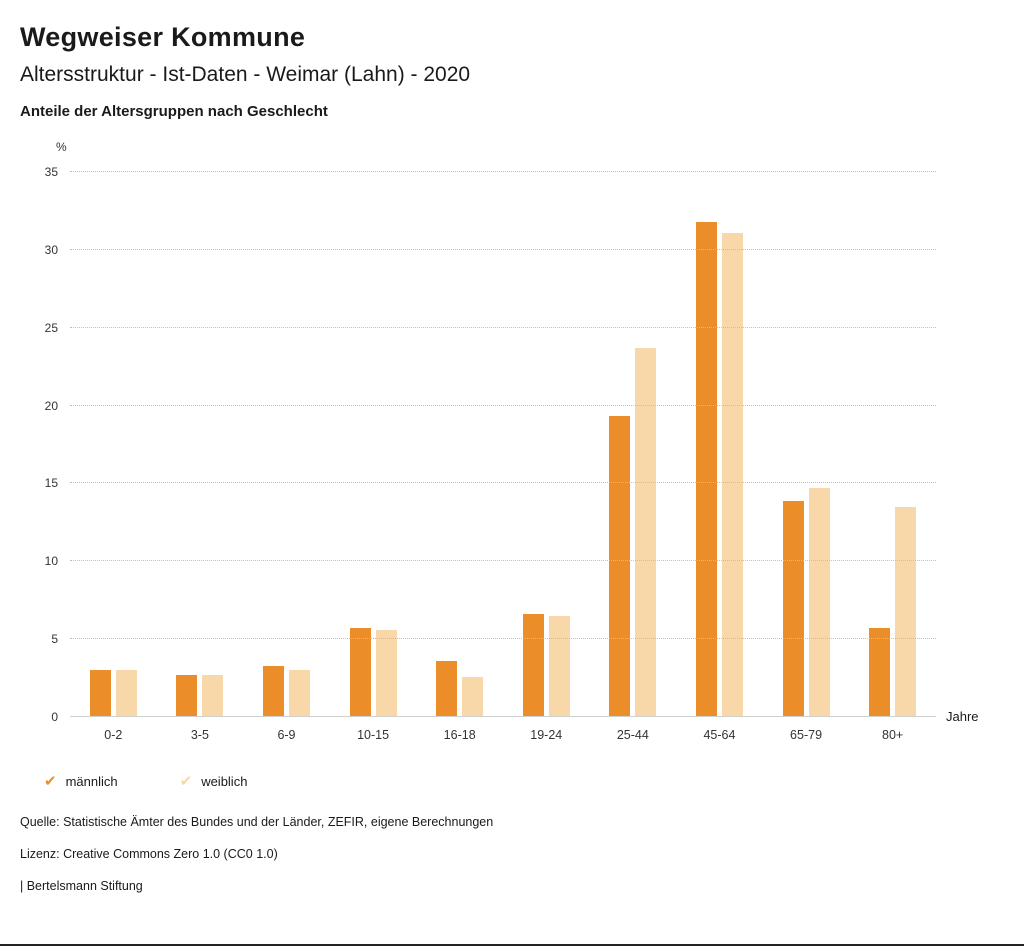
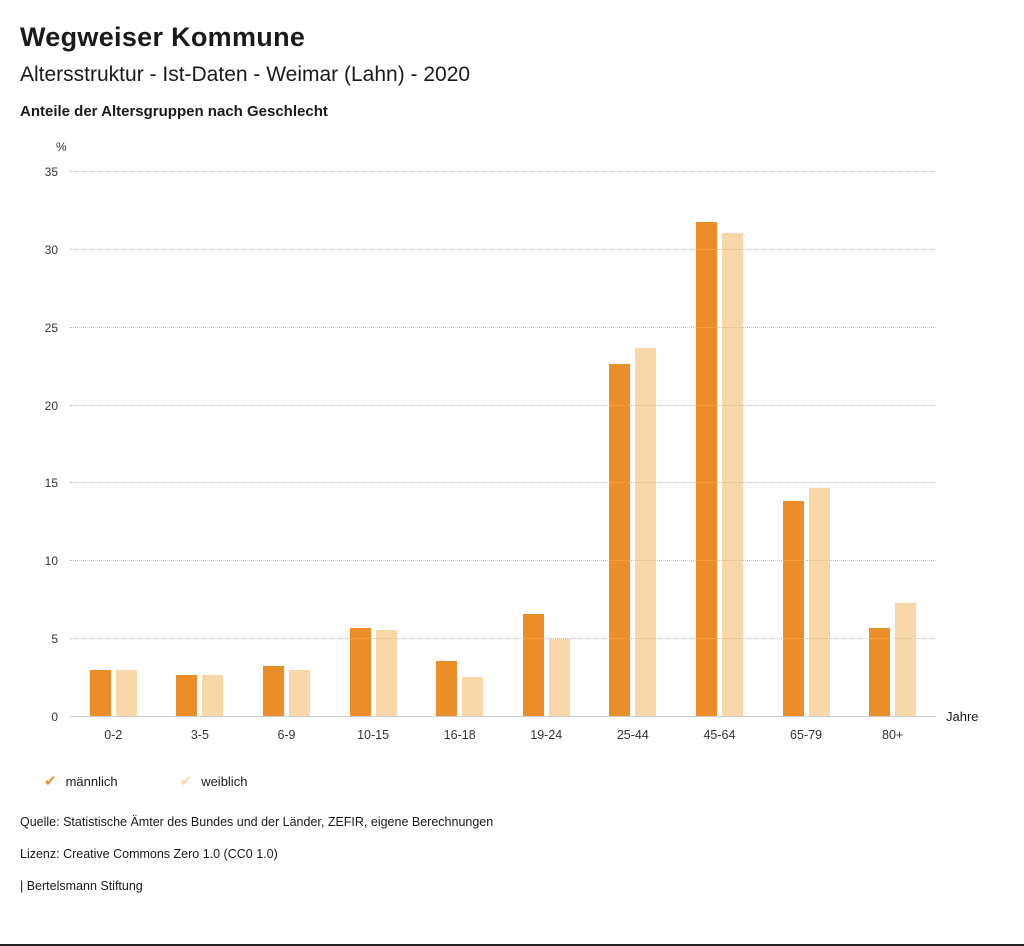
weiblich/19-24: 6.5 -> 5.0
männlich/25-44: 19.3 -> 22.7
weiblich/80+: 13.5 -> 7.3
